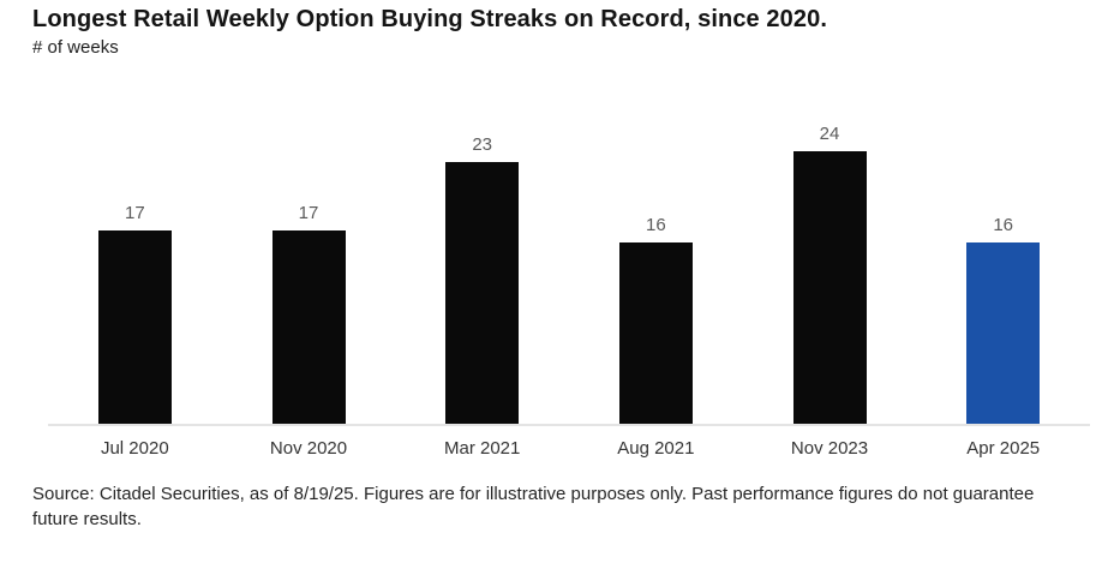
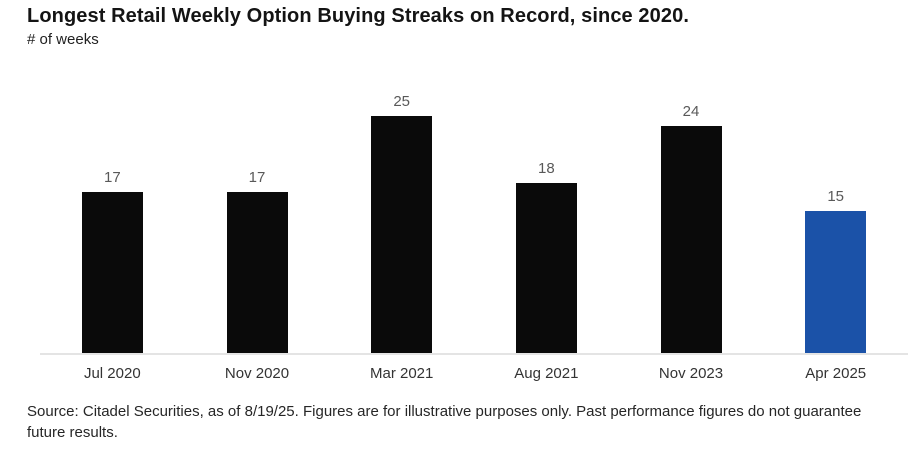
Mar 2021: 23 -> 25
Aug 2021: 16 -> 18
Apr 2025: 16 -> 15
